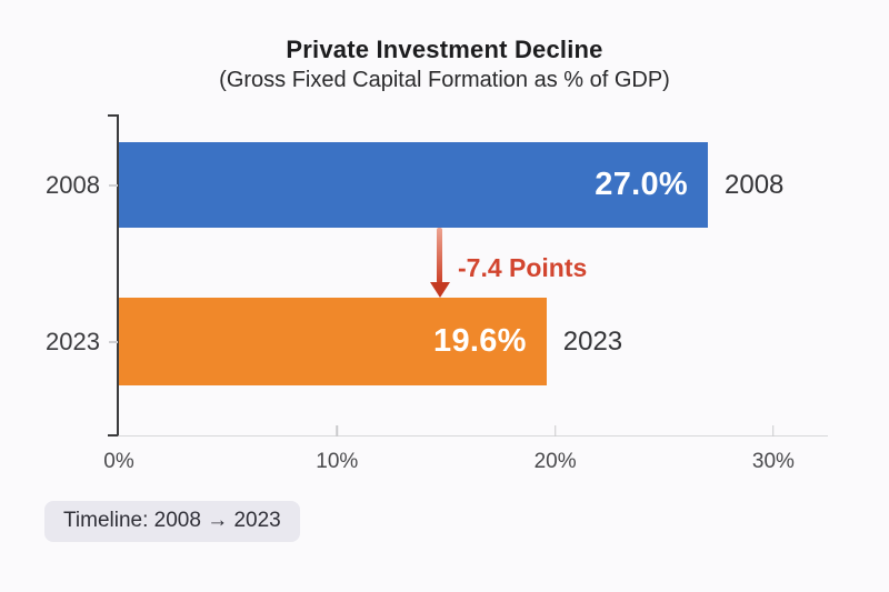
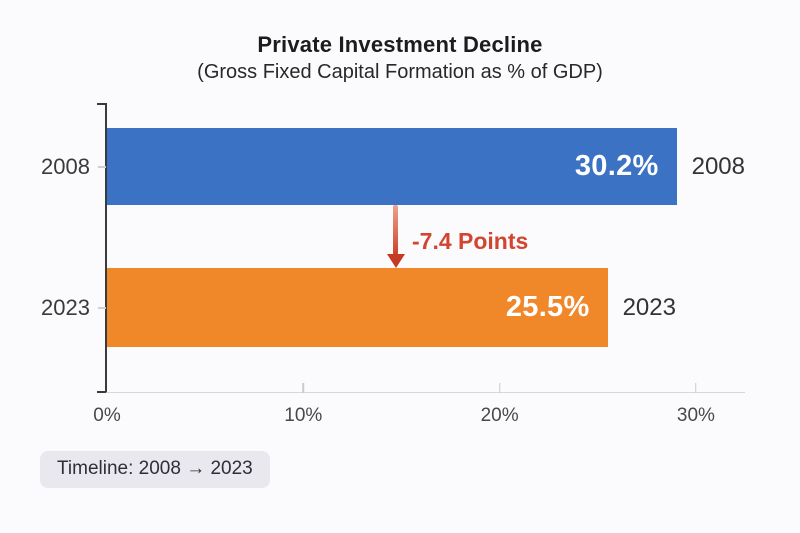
2008: 27.0% -> 30.2%
2023: 19.6% -> 25.5%
